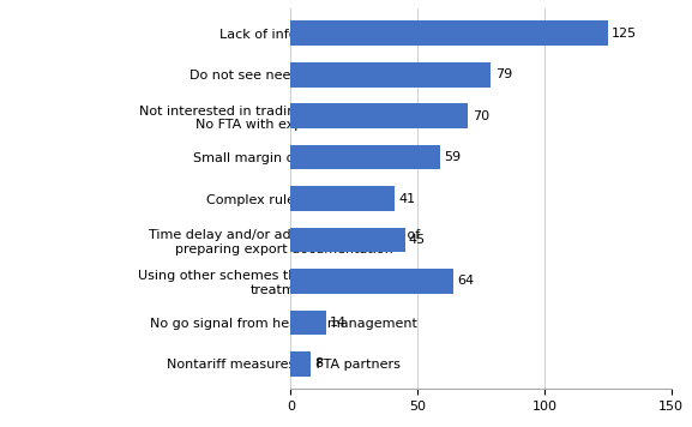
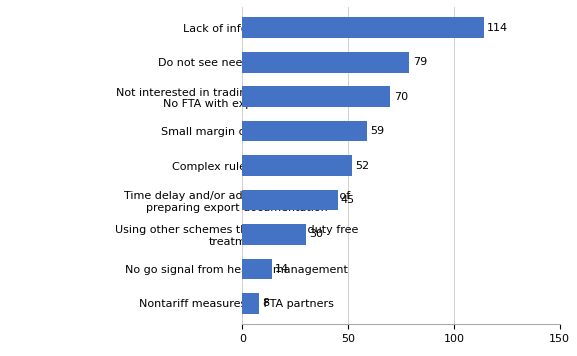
Lack of information: 125 -> 114
Complex rules of origin: 41 -> 52
Using other schemes that provide duty free treatment: 64 -> 30
